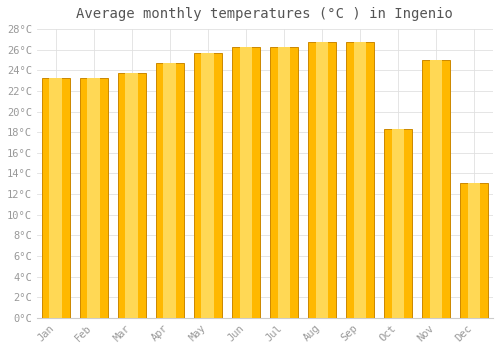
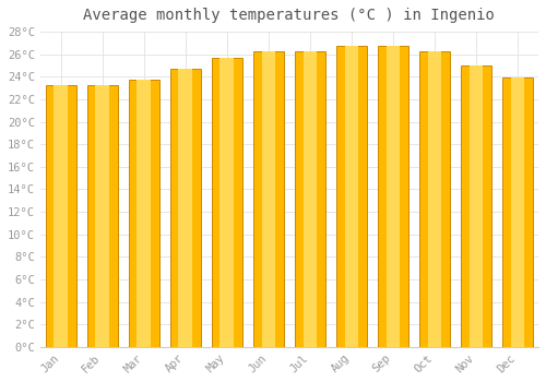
Oct: 18.3°C -> 26.3°C
Dec: 13.1°C -> 23.9°C
